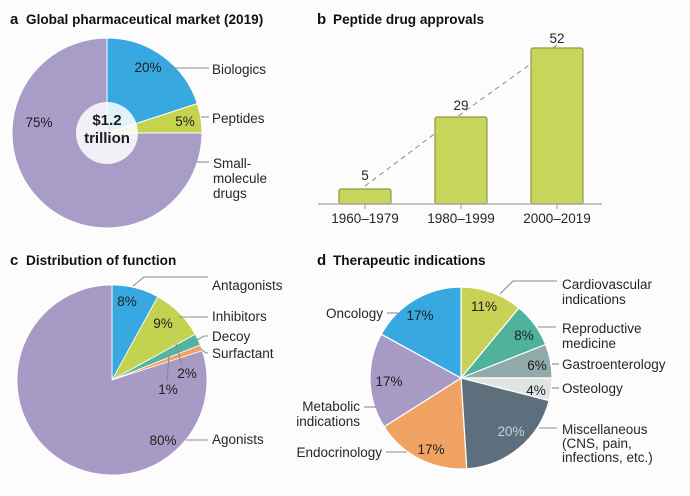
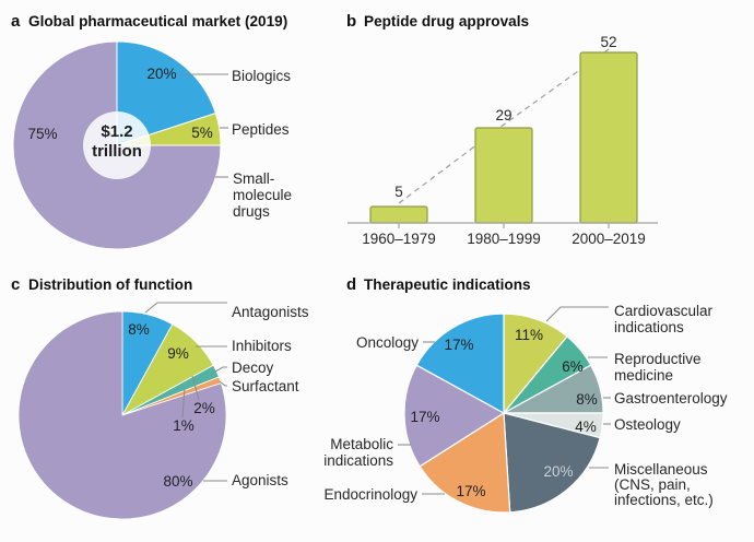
Therapeutic indications/Reproductive medicine: 8% -> 6%
Therapeutic indications/Gastroenterology: 6% -> 8%
